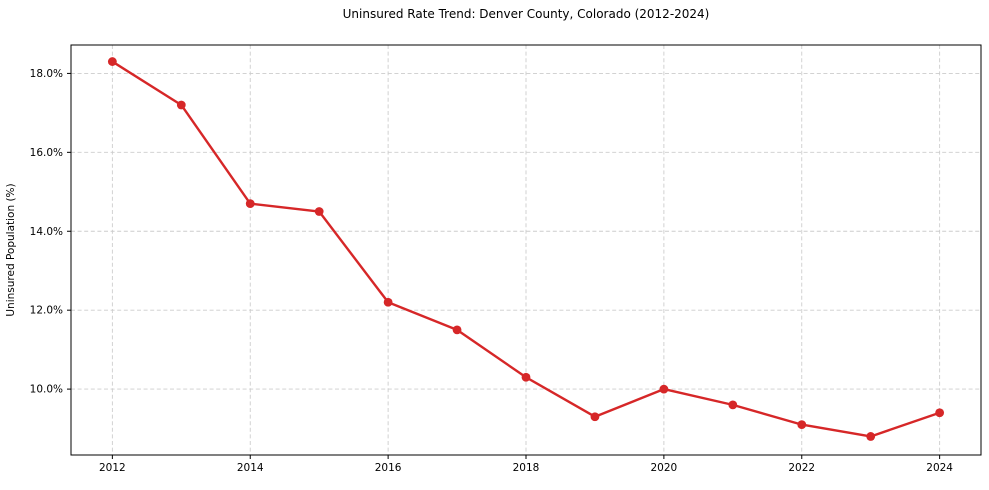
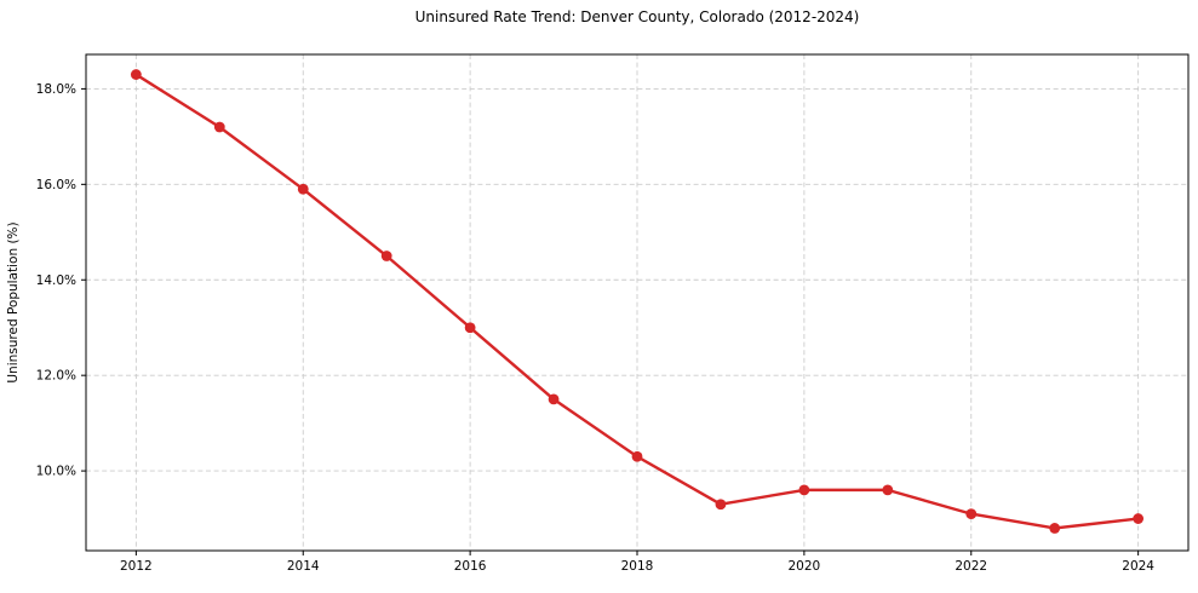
2014: 14.7% -> 15.9%
2016: 12.2% -> 13.0%
2020: 10.0% -> 9.6%
2024: 9.4% -> 9.0%
